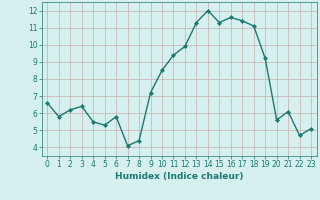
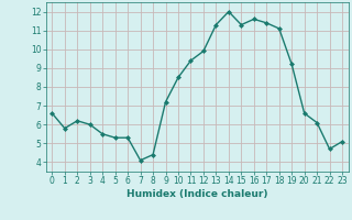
3: 6.4 -> 6.0
6: 5.8 -> 5.3
20: 5.6 -> 6.6
